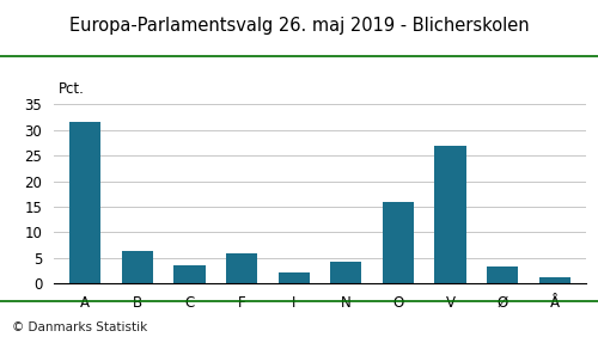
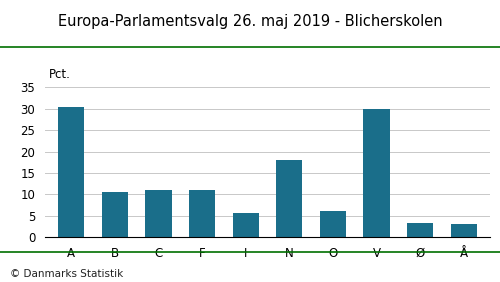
A: 31.7 -> 30.5
B: 6.4 -> 10.5
C: 3.4 -> 11.0
F: 5.9 -> 11.0
I: 2.1 -> 5.5
N: 4.3 -> 18.0
O: 16.0 -> 6.0
V: 27.0 -> 30.0
Å: 1.2 -> 3.0
